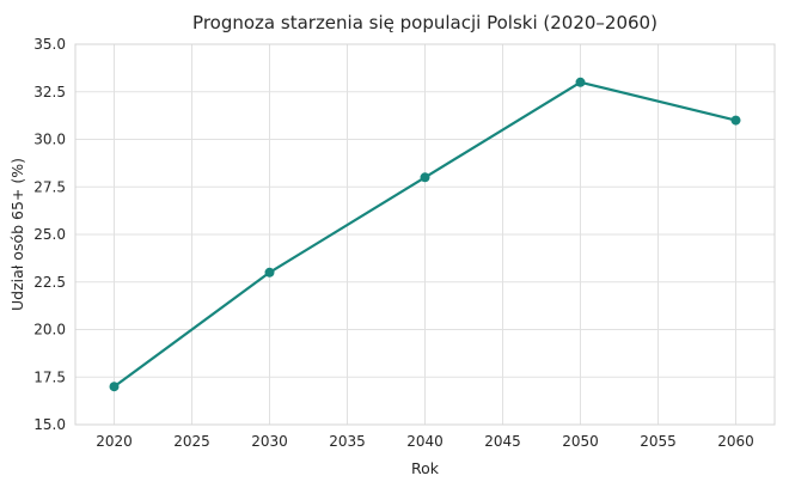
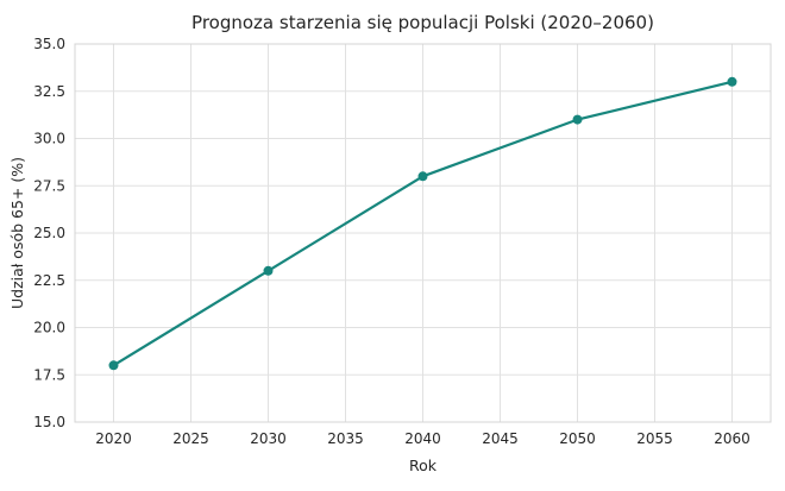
2020: 17 -> 18
2050: 33 -> 31
2060: 31 -> 33
